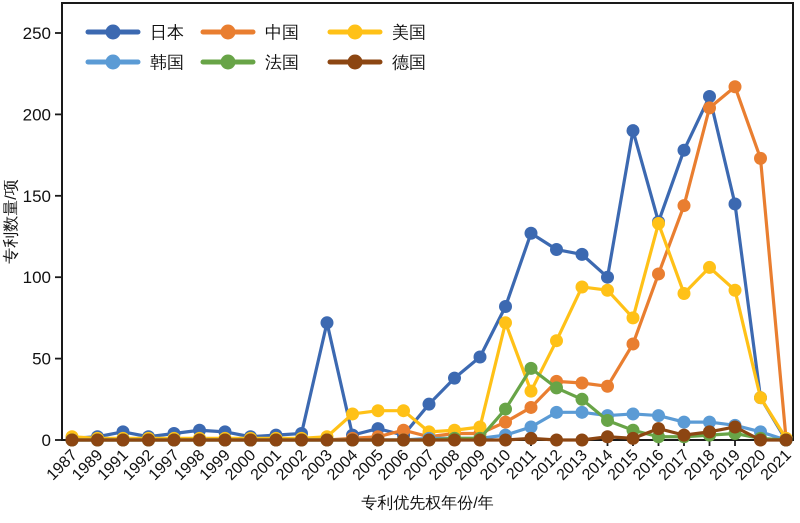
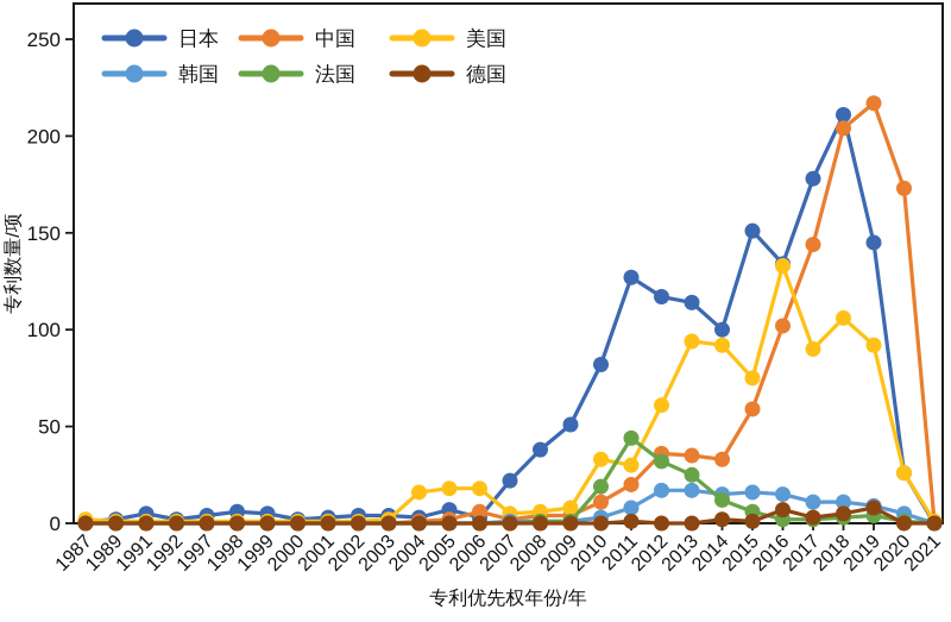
日本/2003: 72 -> 4
美国/2010: 72 -> 33
日本/2015: 190 -> 151
